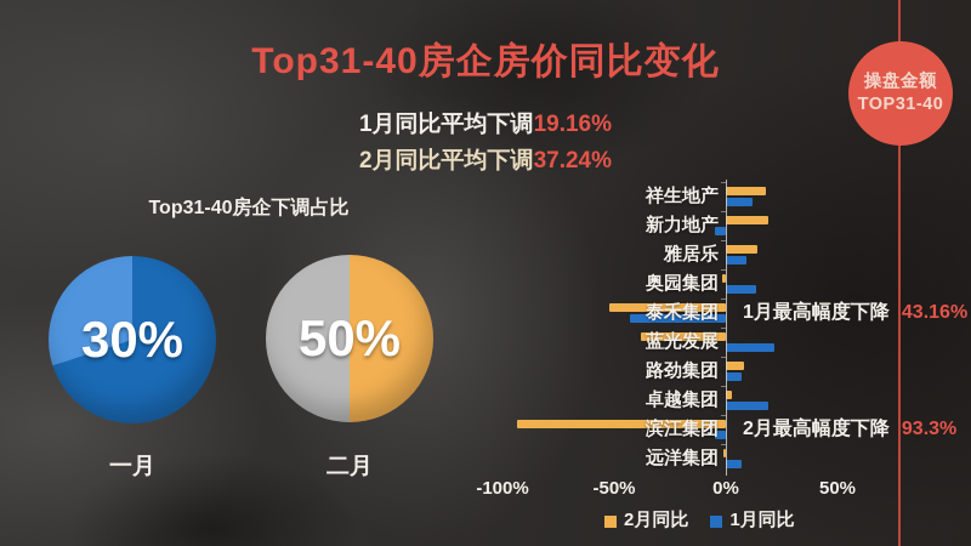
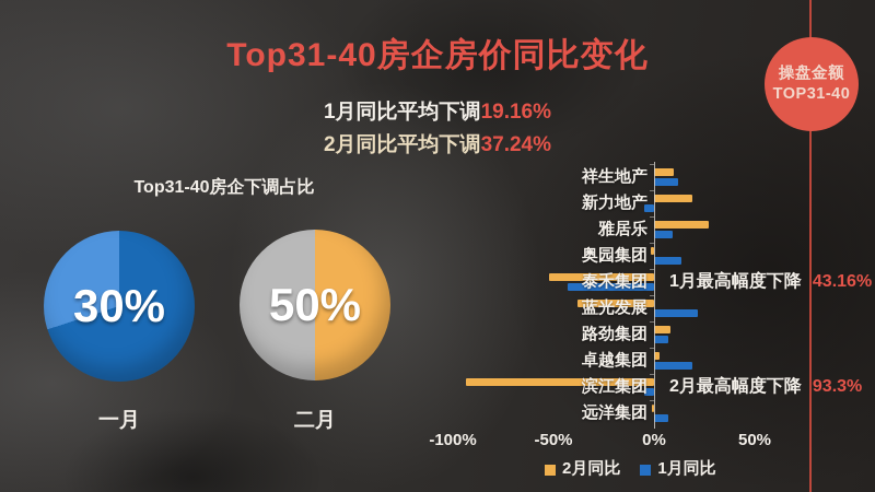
2月同比/祥生地产: 18% -> 10%
2月同比/雅居乐: 14% -> 27%
